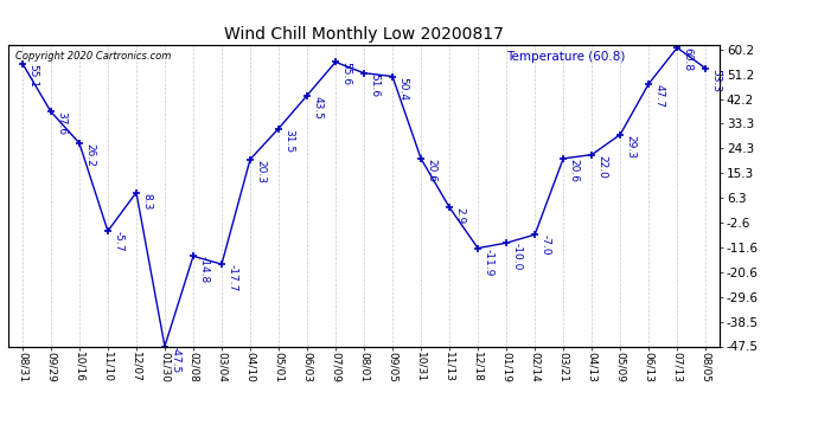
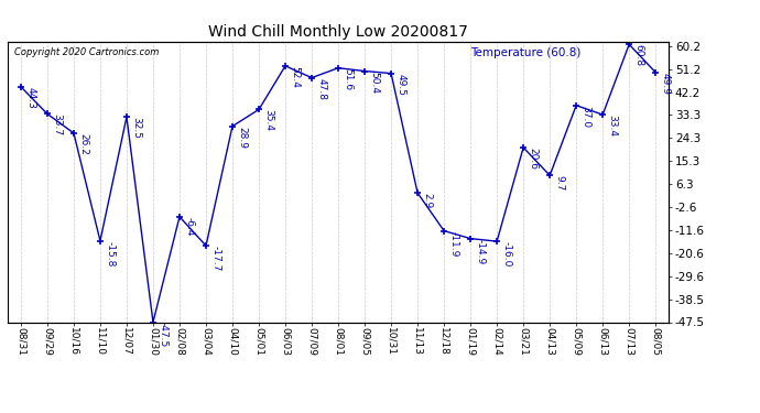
08/31: 55.1 -> 44.3
09/29: 37.6 -> 33.7
11/10: -5.7 -> -15.8
12/07: 8.3 -> 32.5
02/08: -14.8 -> -6.4
04/10: 20.3 -> 28.9
05/01: 31.5 -> 35.4
06/03: 43.5 -> 52.4
07/09: 55.6 -> 47.8
10/31: 20.6 -> 49.5
01/19: -10.0 -> -14.9
02/14: -7.0 -> -16.0
04/13: 22.0 -> 9.7
05/09: 29.3 -> 37.0
06/13: 47.7 -> 33.4
08/05: 53.3 -> 49.9
